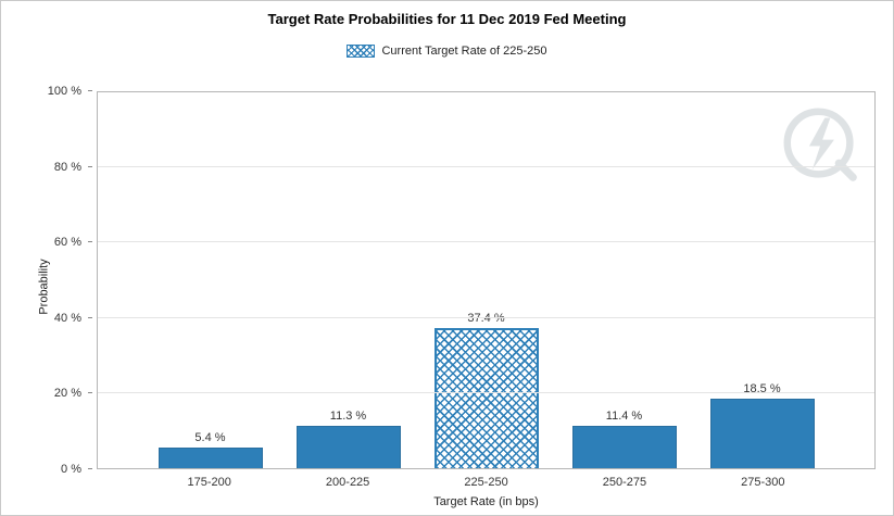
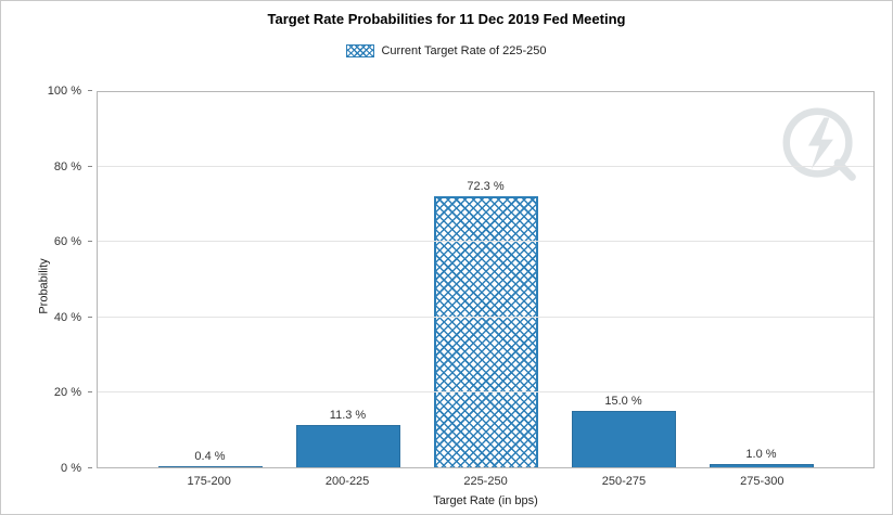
175-200: 5.4 -> 0.4
225-250: 37.4 -> 72.3
250-275: 11.4 -> 15.0
275-300: 18.5 -> 1.0
